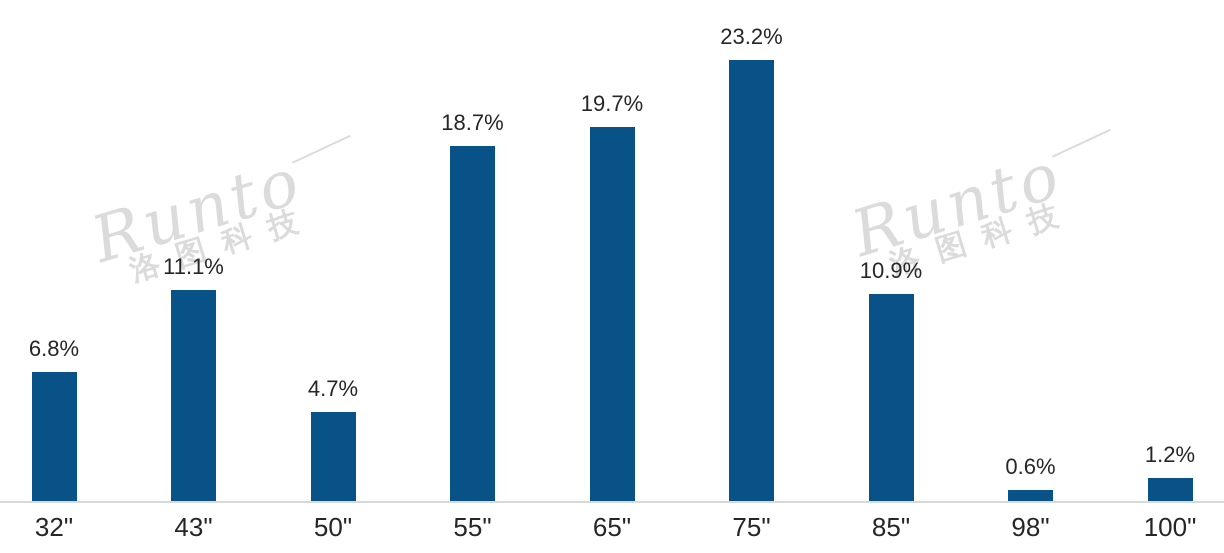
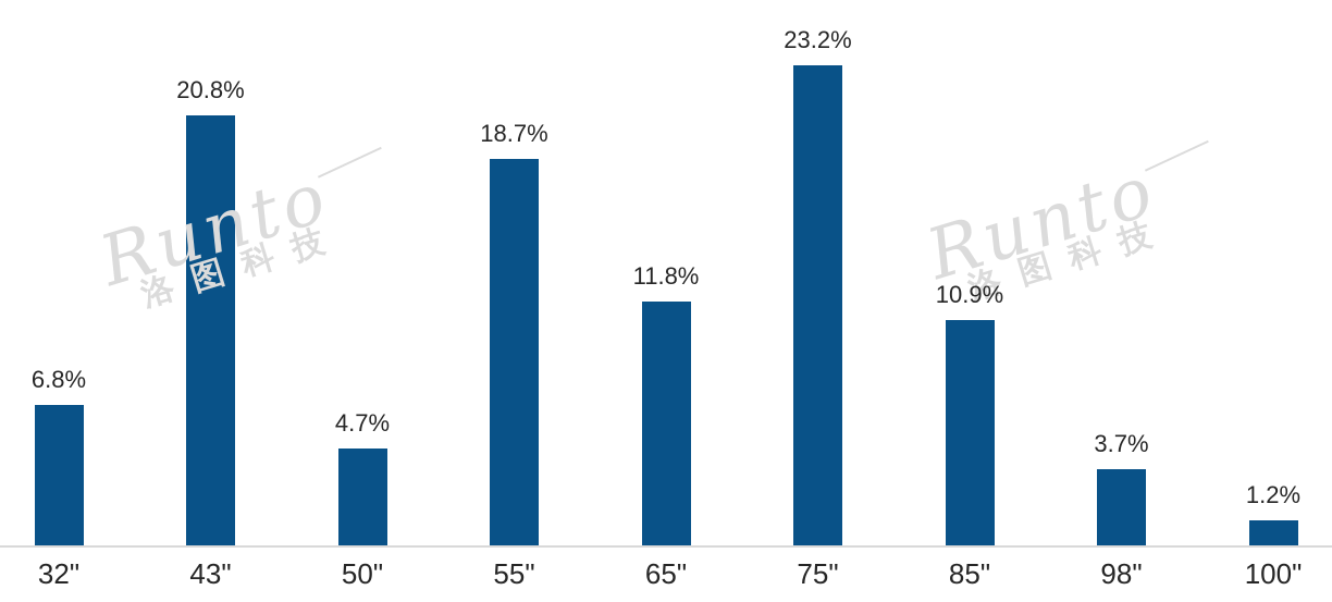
43": 11.1% -> 20.8%
65": 19.7% -> 11.8%
98": 0.6% -> 3.7%
